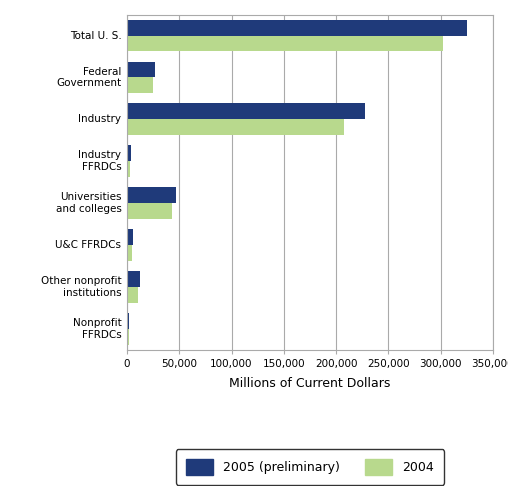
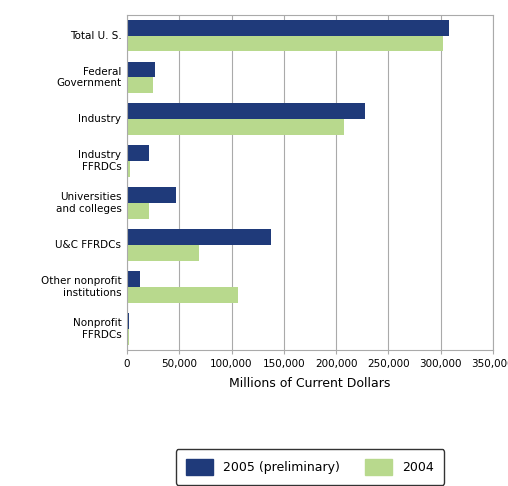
2005 (preliminary)/Total U. S.: 325,000 -> 308,000
2005 (preliminary)/Industry FFRDCs: 4,000 -> 21,000
2004/Universities and colleges: 43,000 -> 21,000
2005 (preliminary)/U&C FFRDCs: 6,000 -> 138,000
2004/U&C FFRDCs: 4,000 -> 69,000
2004/Other nonprofit institutions: 11,000 -> 106,000
